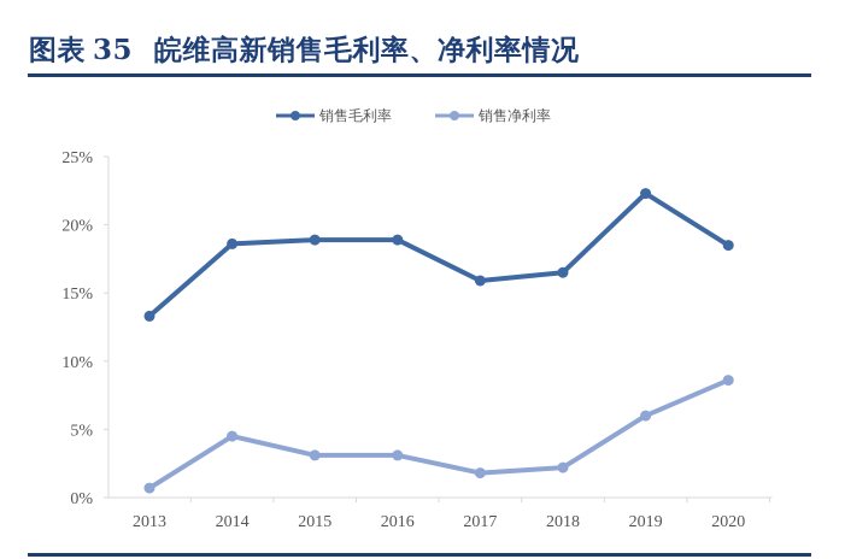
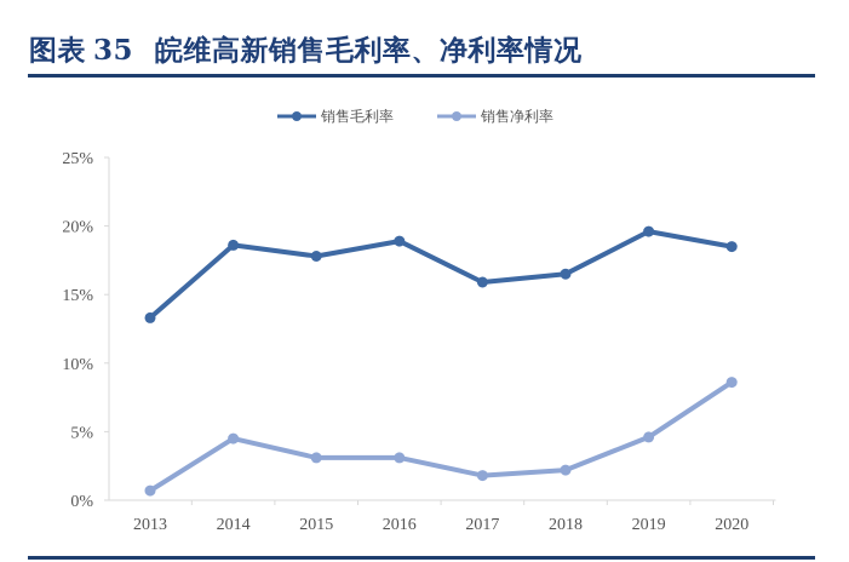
销售毛利率/2015: 18.9% -> 17.8%
销售毛利率/2019: 22.3% -> 19.6%
销售净利率/2019: 6.0% -> 4.6%
